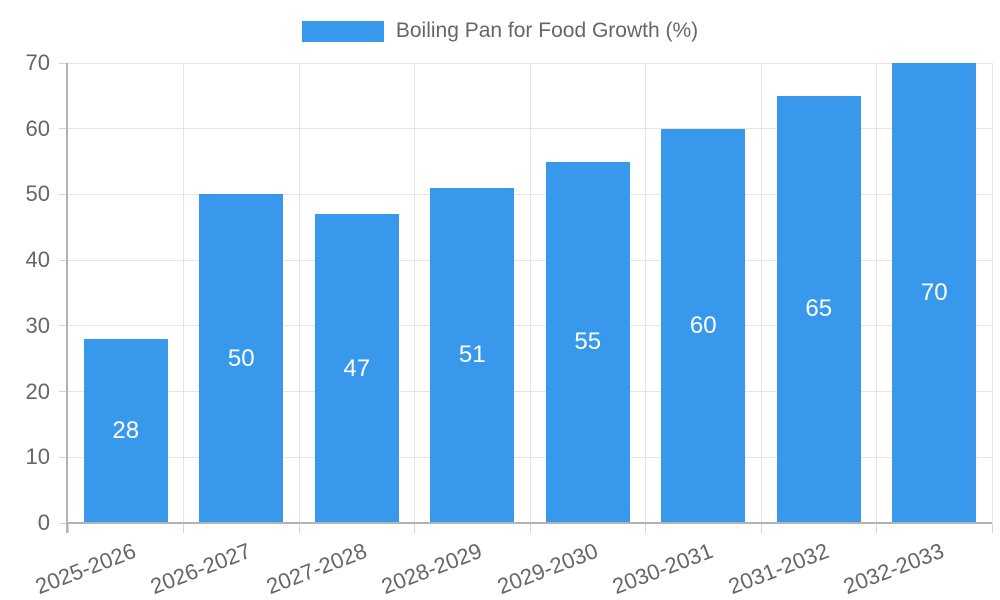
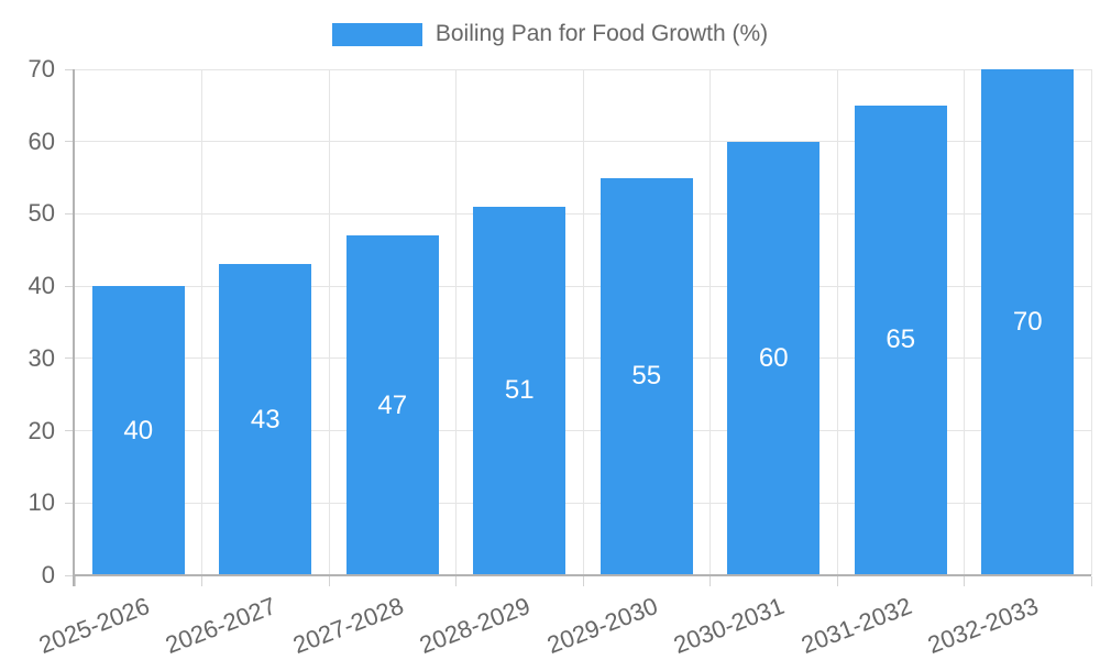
2025-2026: 28 -> 40
2026-2027: 50 -> 43
